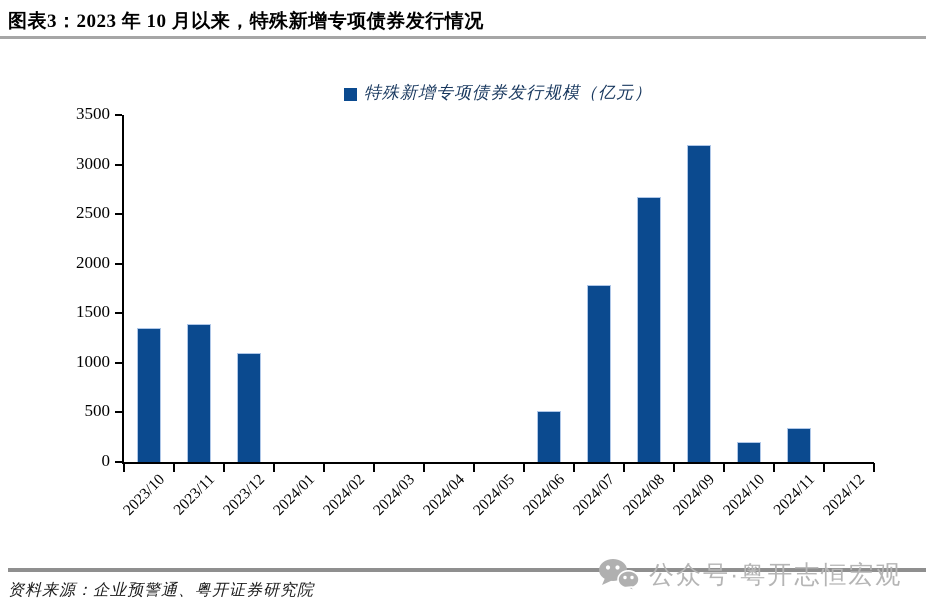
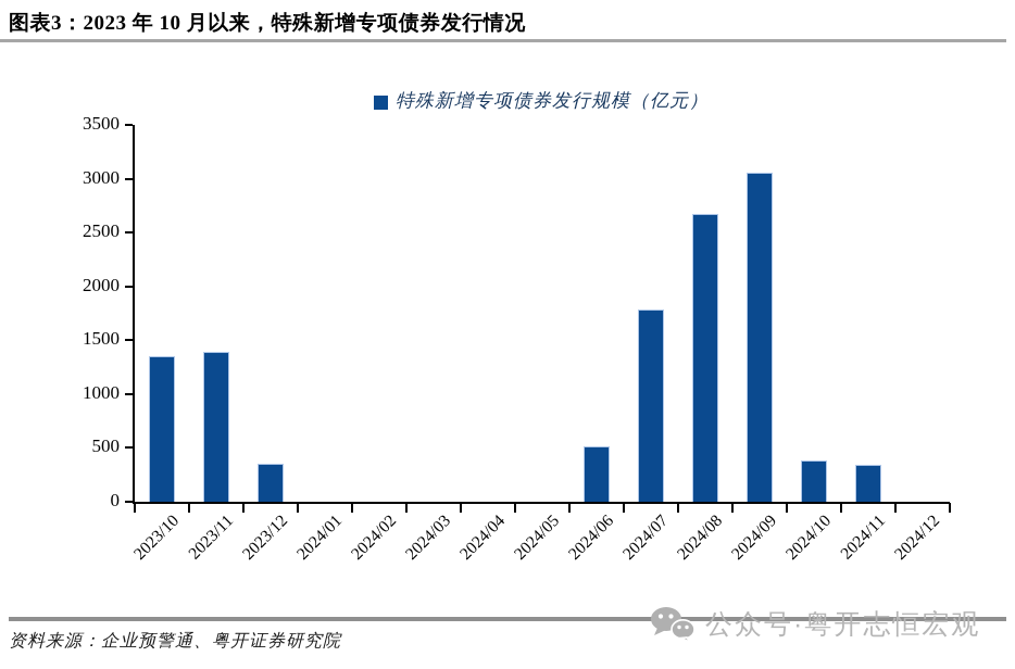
2023/12: 1100 -> 400
2024/09: 3200 -> 3100
2024/10: 200 -> 400
